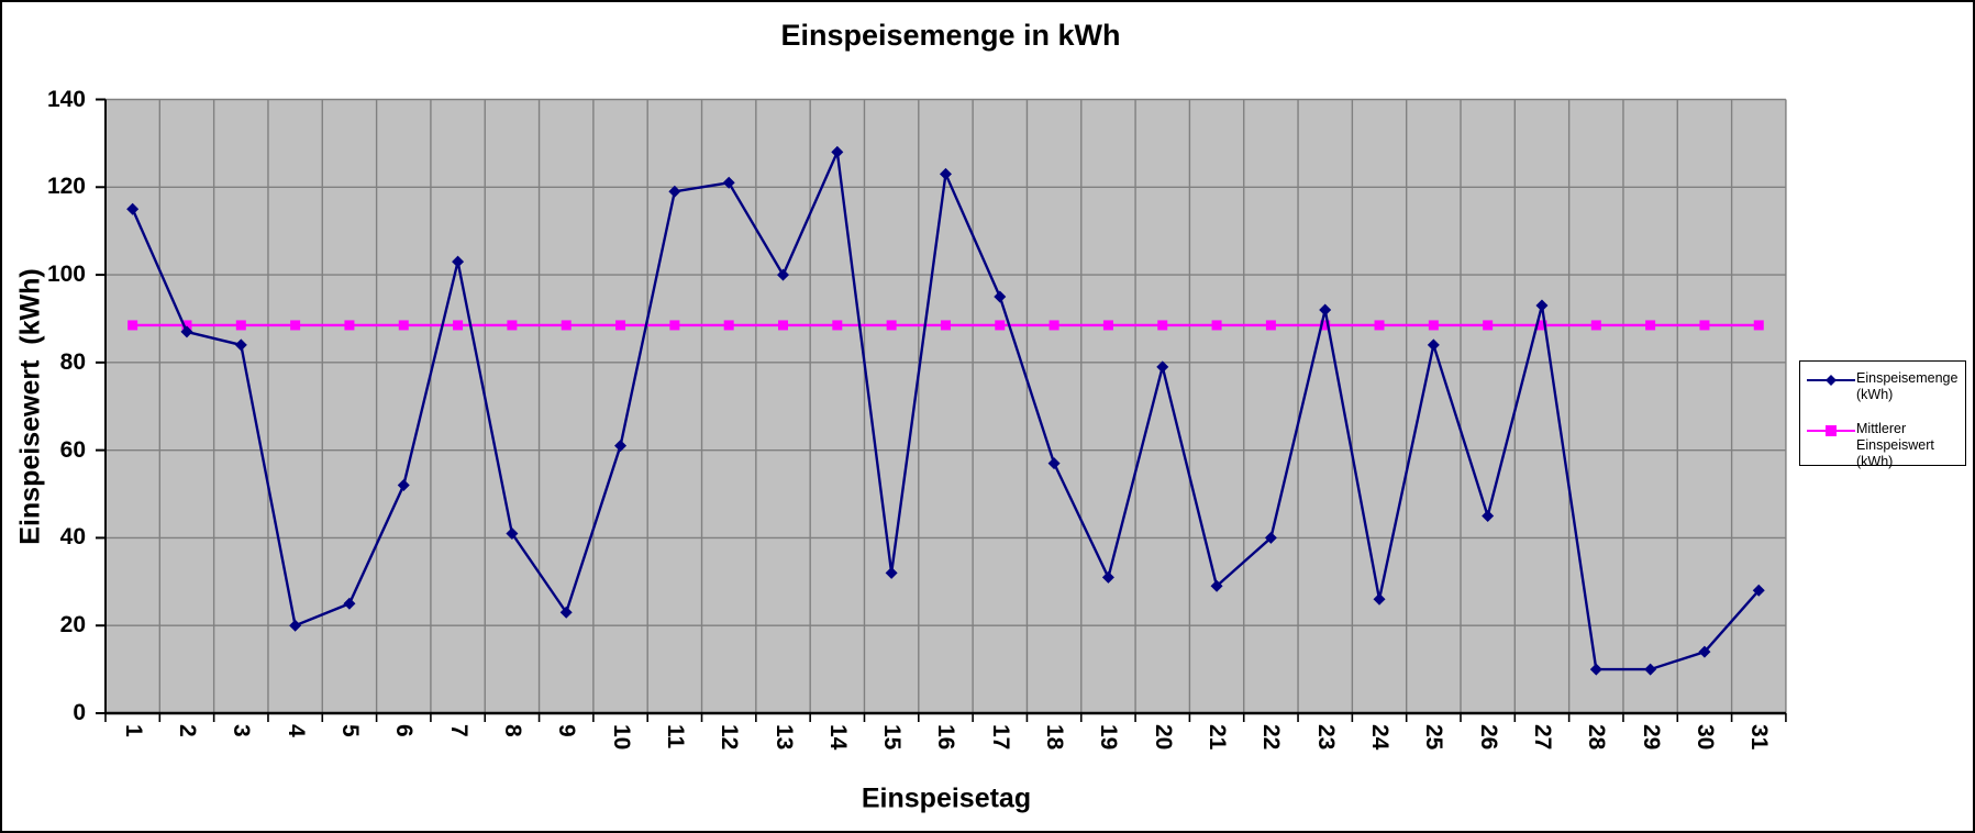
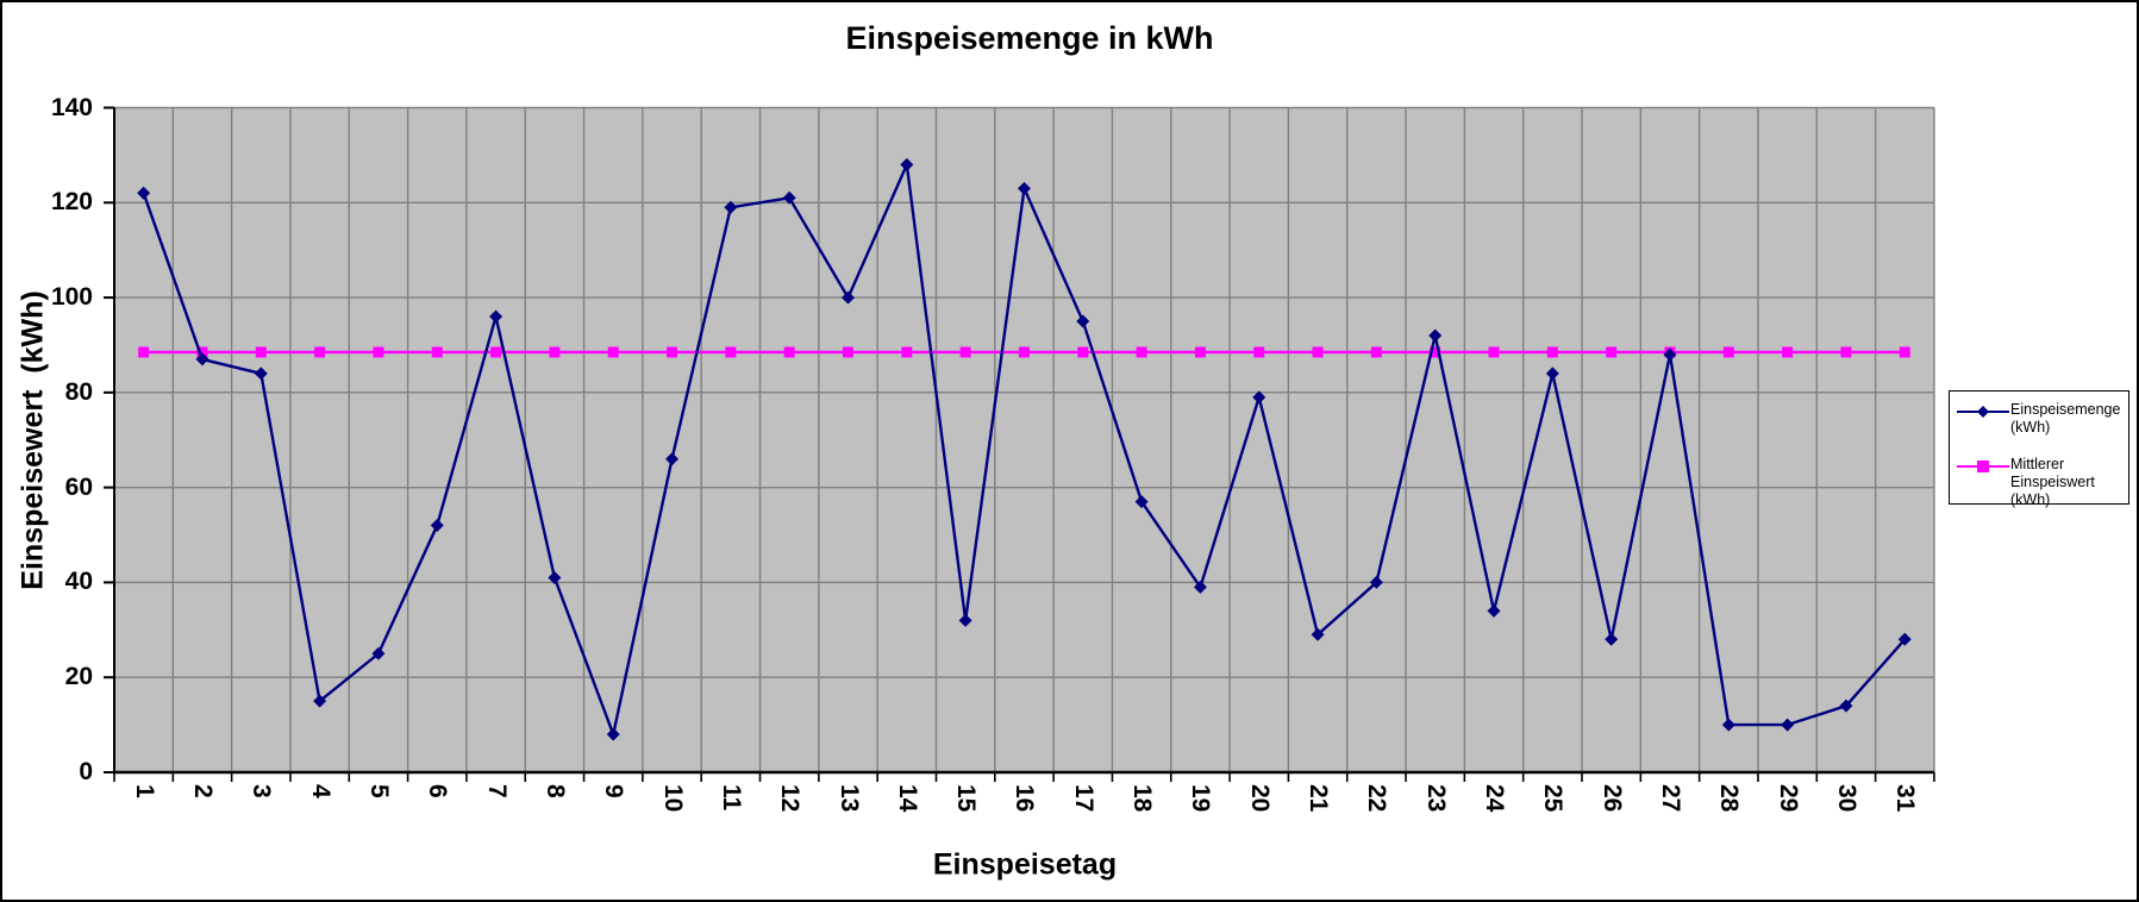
Einspeisemenge (kWh)/1: 115 -> 122
Einspeisemenge (kWh)/4: 20 -> 15
Einspeisemenge (kWh)/7: 103 -> 96
Einspeisemenge (kWh)/9: 23 -> 8
Einspeisemenge (kWh)/10: 61 -> 66
Einspeisemenge (kWh)/19: 31 -> 39
Einspeisemenge (kWh)/24: 26 -> 34
Einspeisemenge (kWh)/26: 45 -> 28
Einspeisemenge (kWh)/27: 93 -> 88
